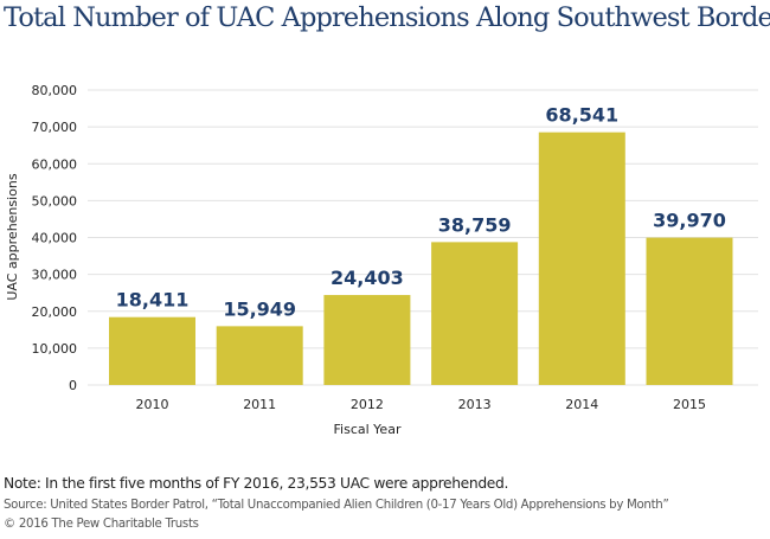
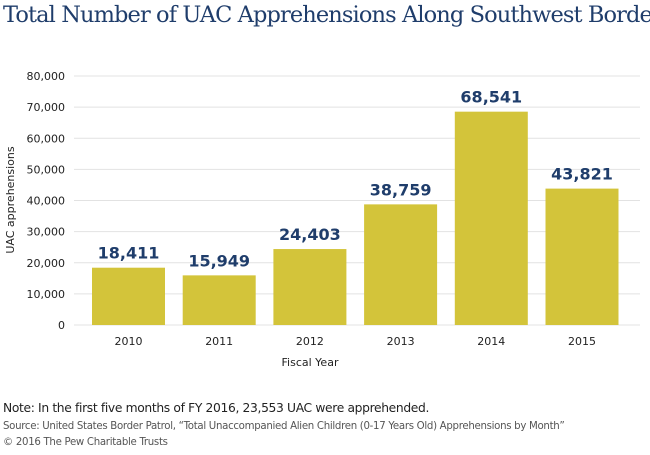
2015: 39,970 -> 43,821
